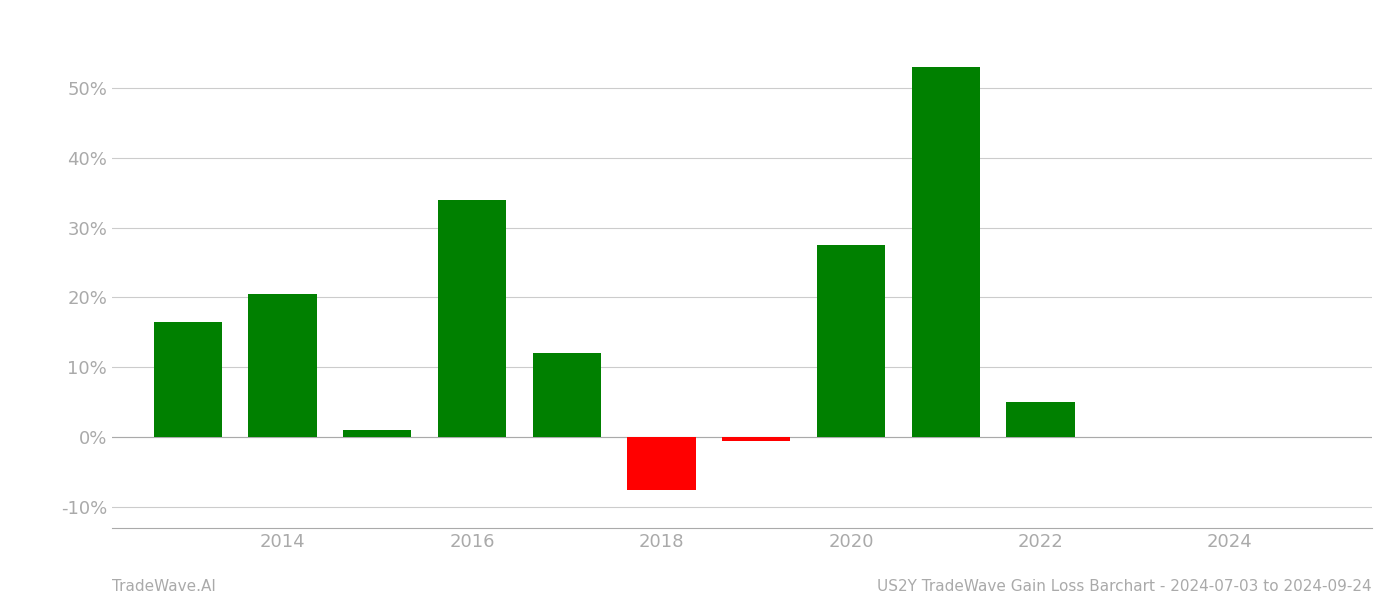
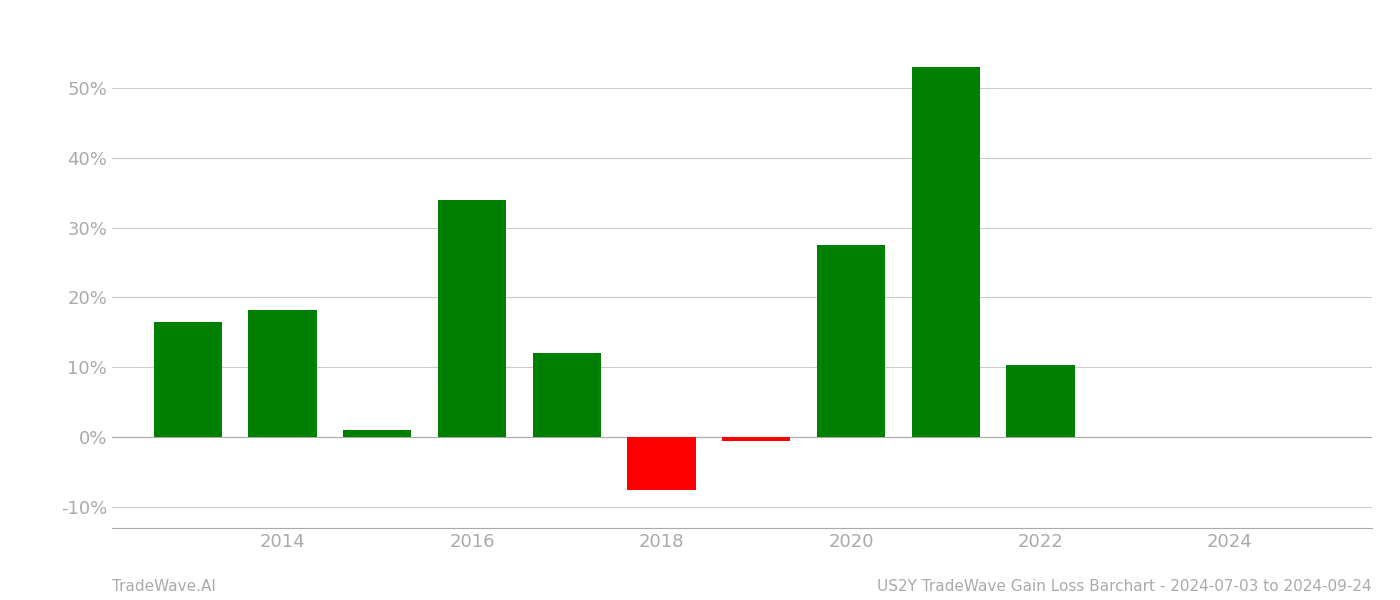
2014: 20.5% -> 18.2%
2022: 5.0% -> 10.4%
